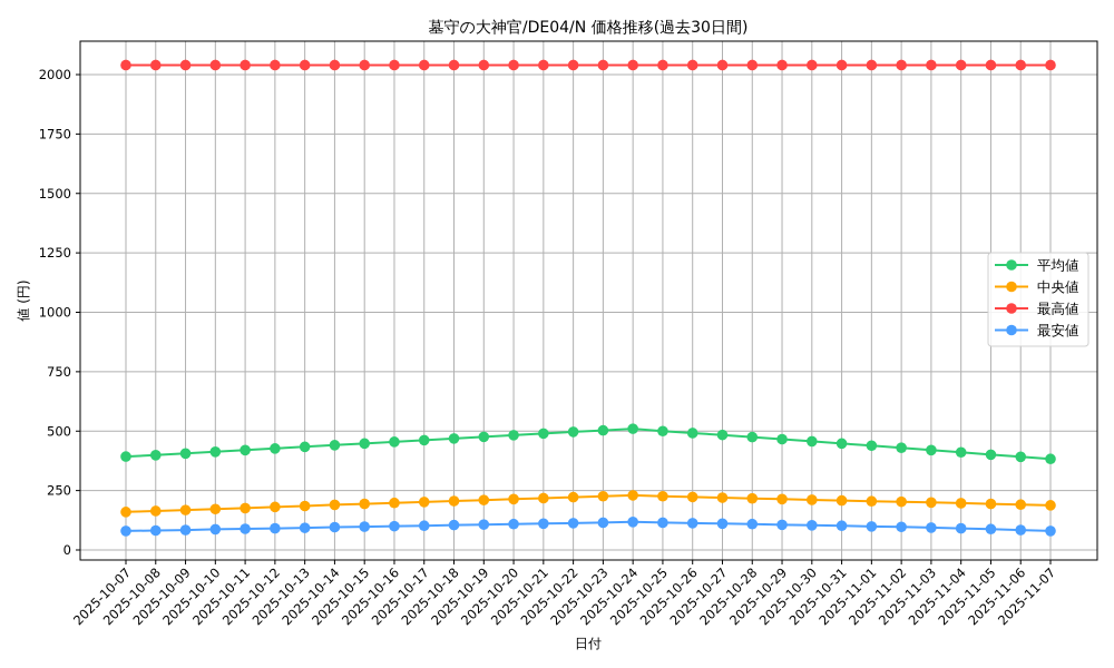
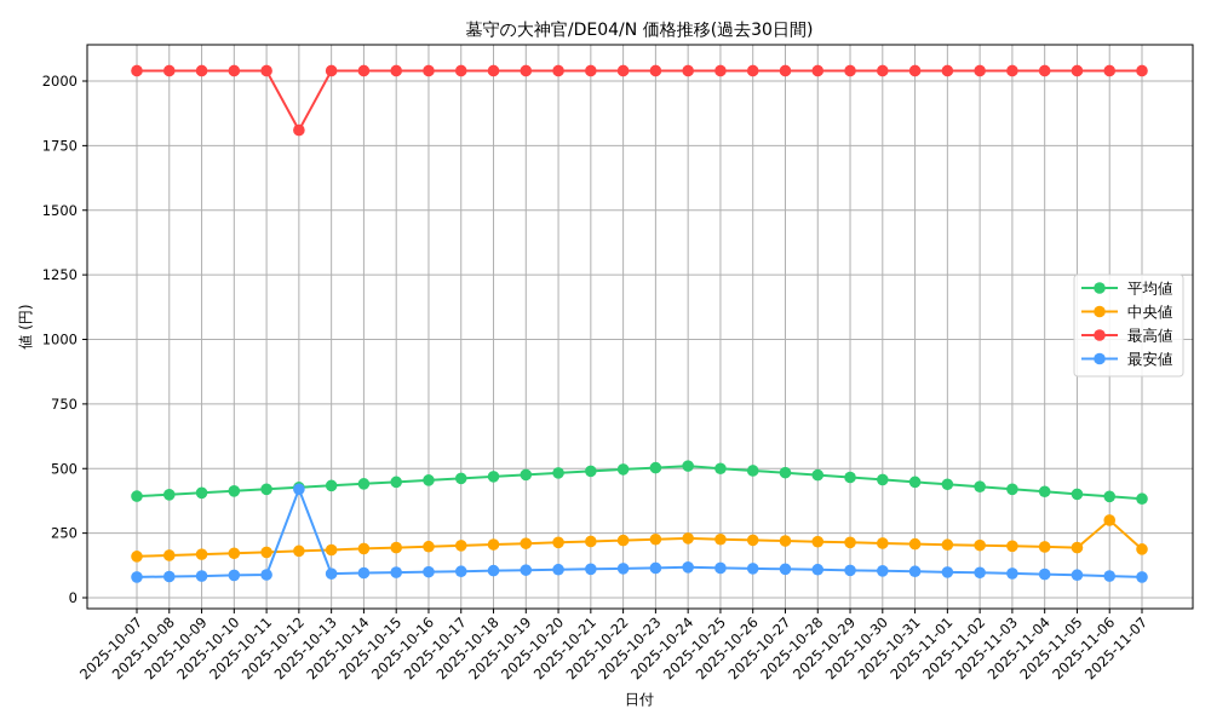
最高値/2025-10-12: 2040 -> 1810
最安値/2025-10-12: 90 -> 420
中央値/2025-11-06: 190 -> 300
